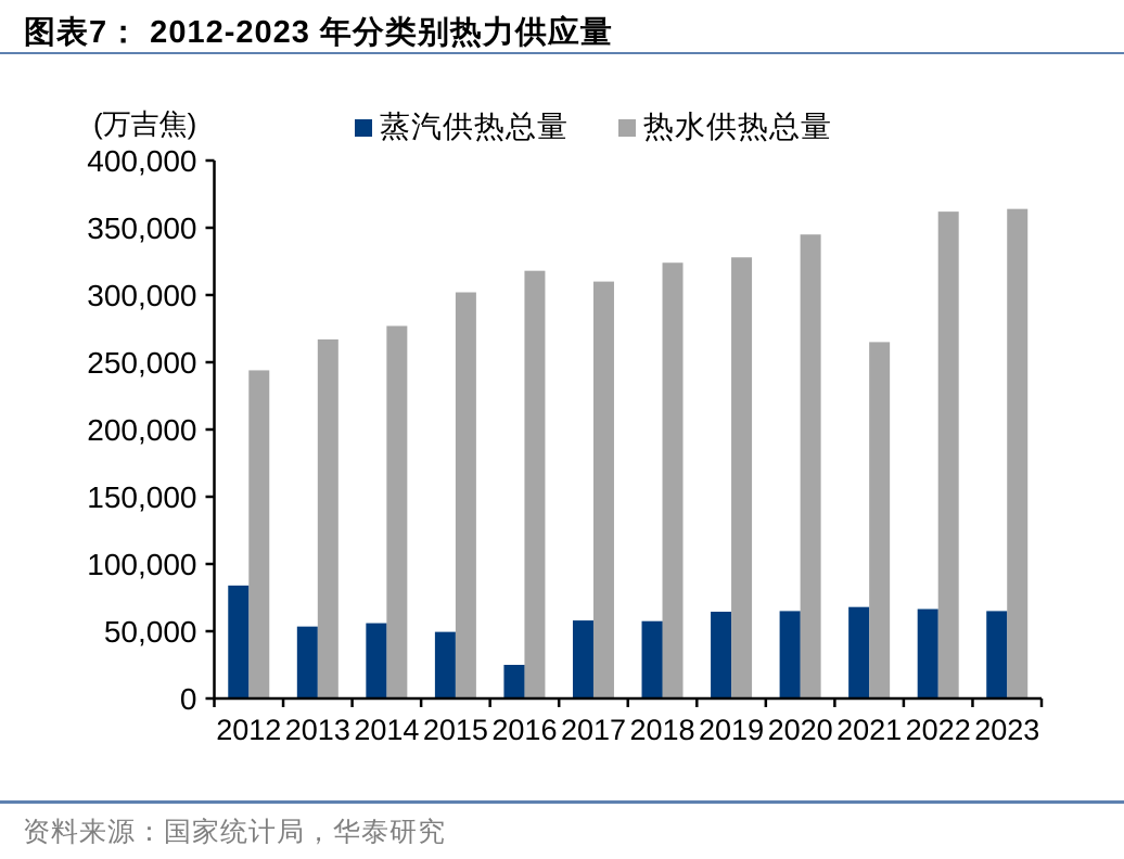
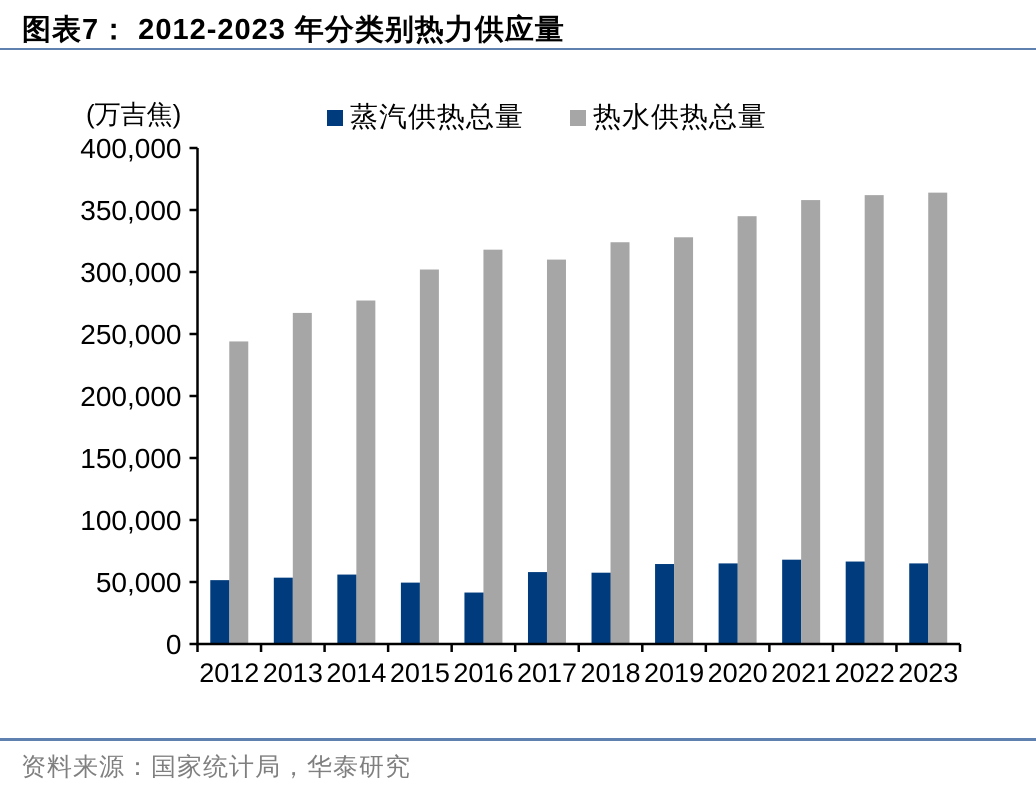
蒸汽供热总量/2012: 84000 -> 52000
蒸汽供热总量/2016: 25000 -> 42000
热水供热总量/2021: 265000 -> 358000
